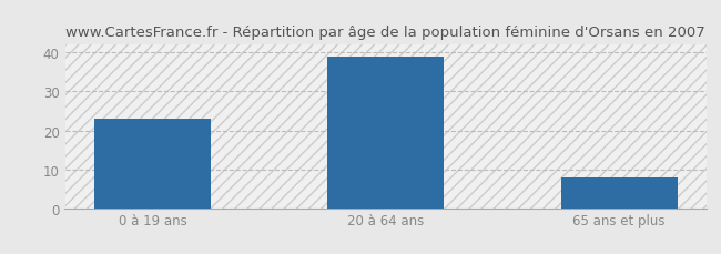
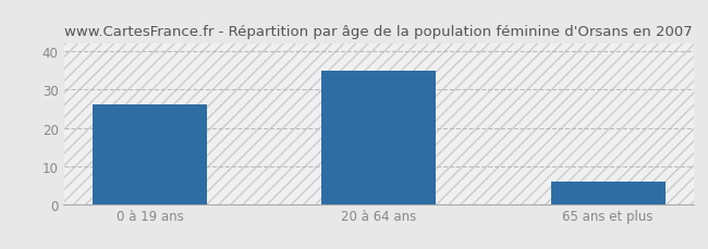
0 à 19 ans: 23 -> 26
20 à 64 ans: 39 -> 35
65 ans et plus: 8 -> 6
